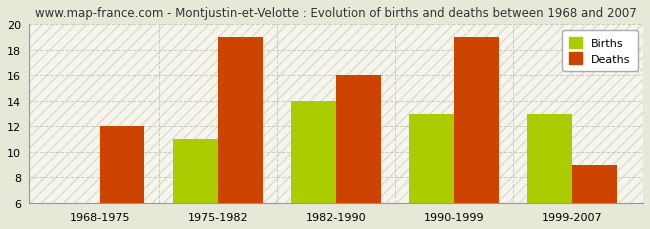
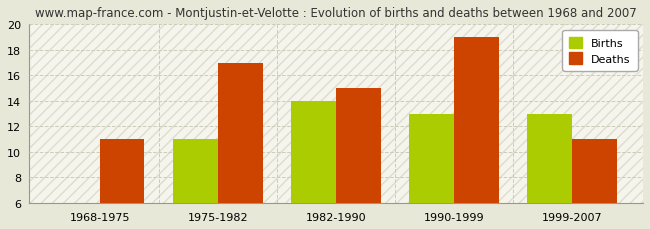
Deaths/1968-1975: 12 -> 11
Deaths/1975-1982: 19 -> 17
Deaths/1982-1990: 16 -> 15
Deaths/1999-2007: 9 -> 11
